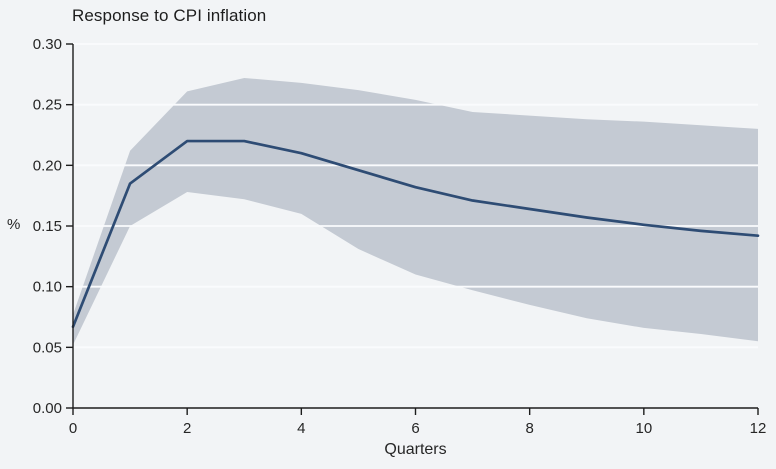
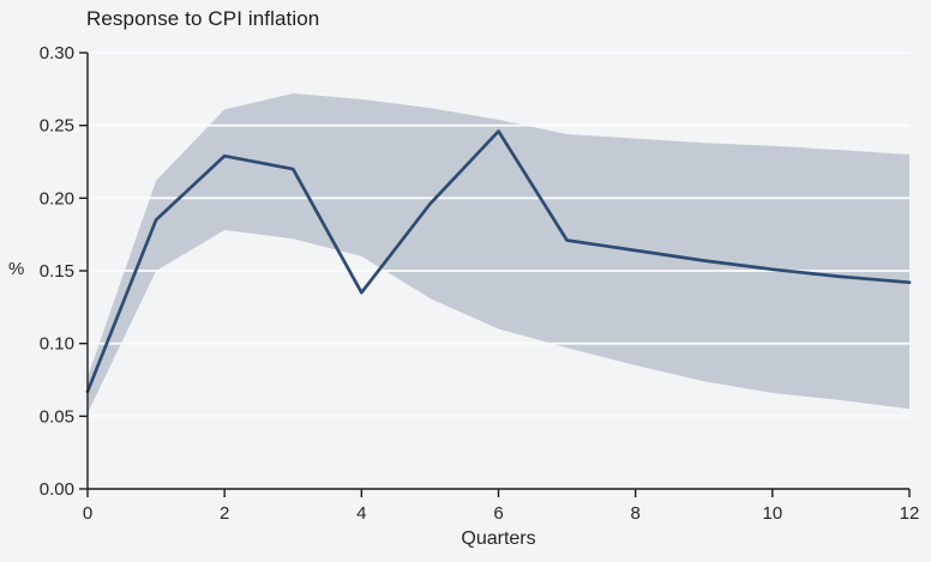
2: 0.220 -> 0.229
4: 0.210 -> 0.135
6: 0.182 -> 0.246
